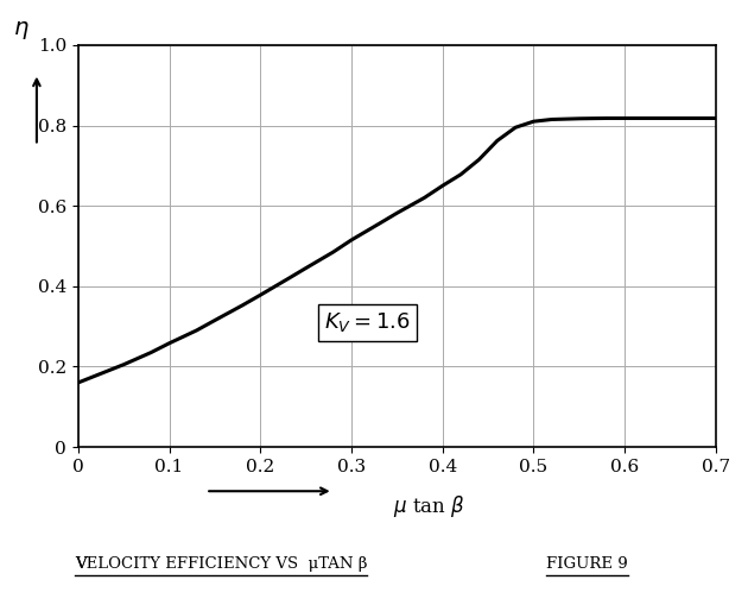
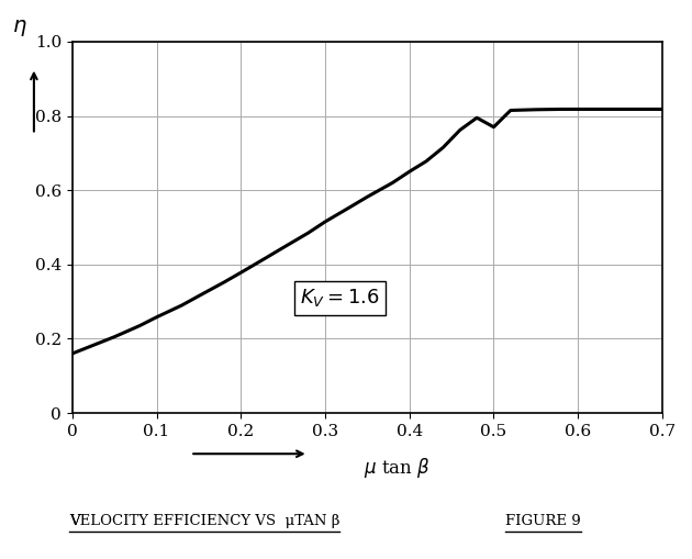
0.5: 0.810 -> 0.770
